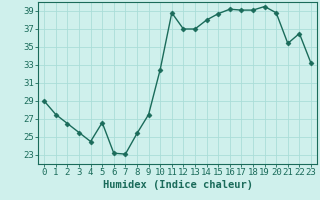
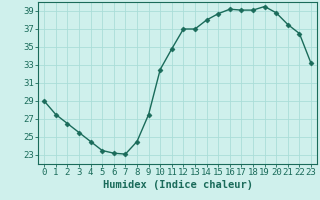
5: 26.6 -> 23.5
8: 25.4 -> 24.5
11: 38.8 -> 34.8
21: 35.4 -> 37.5
